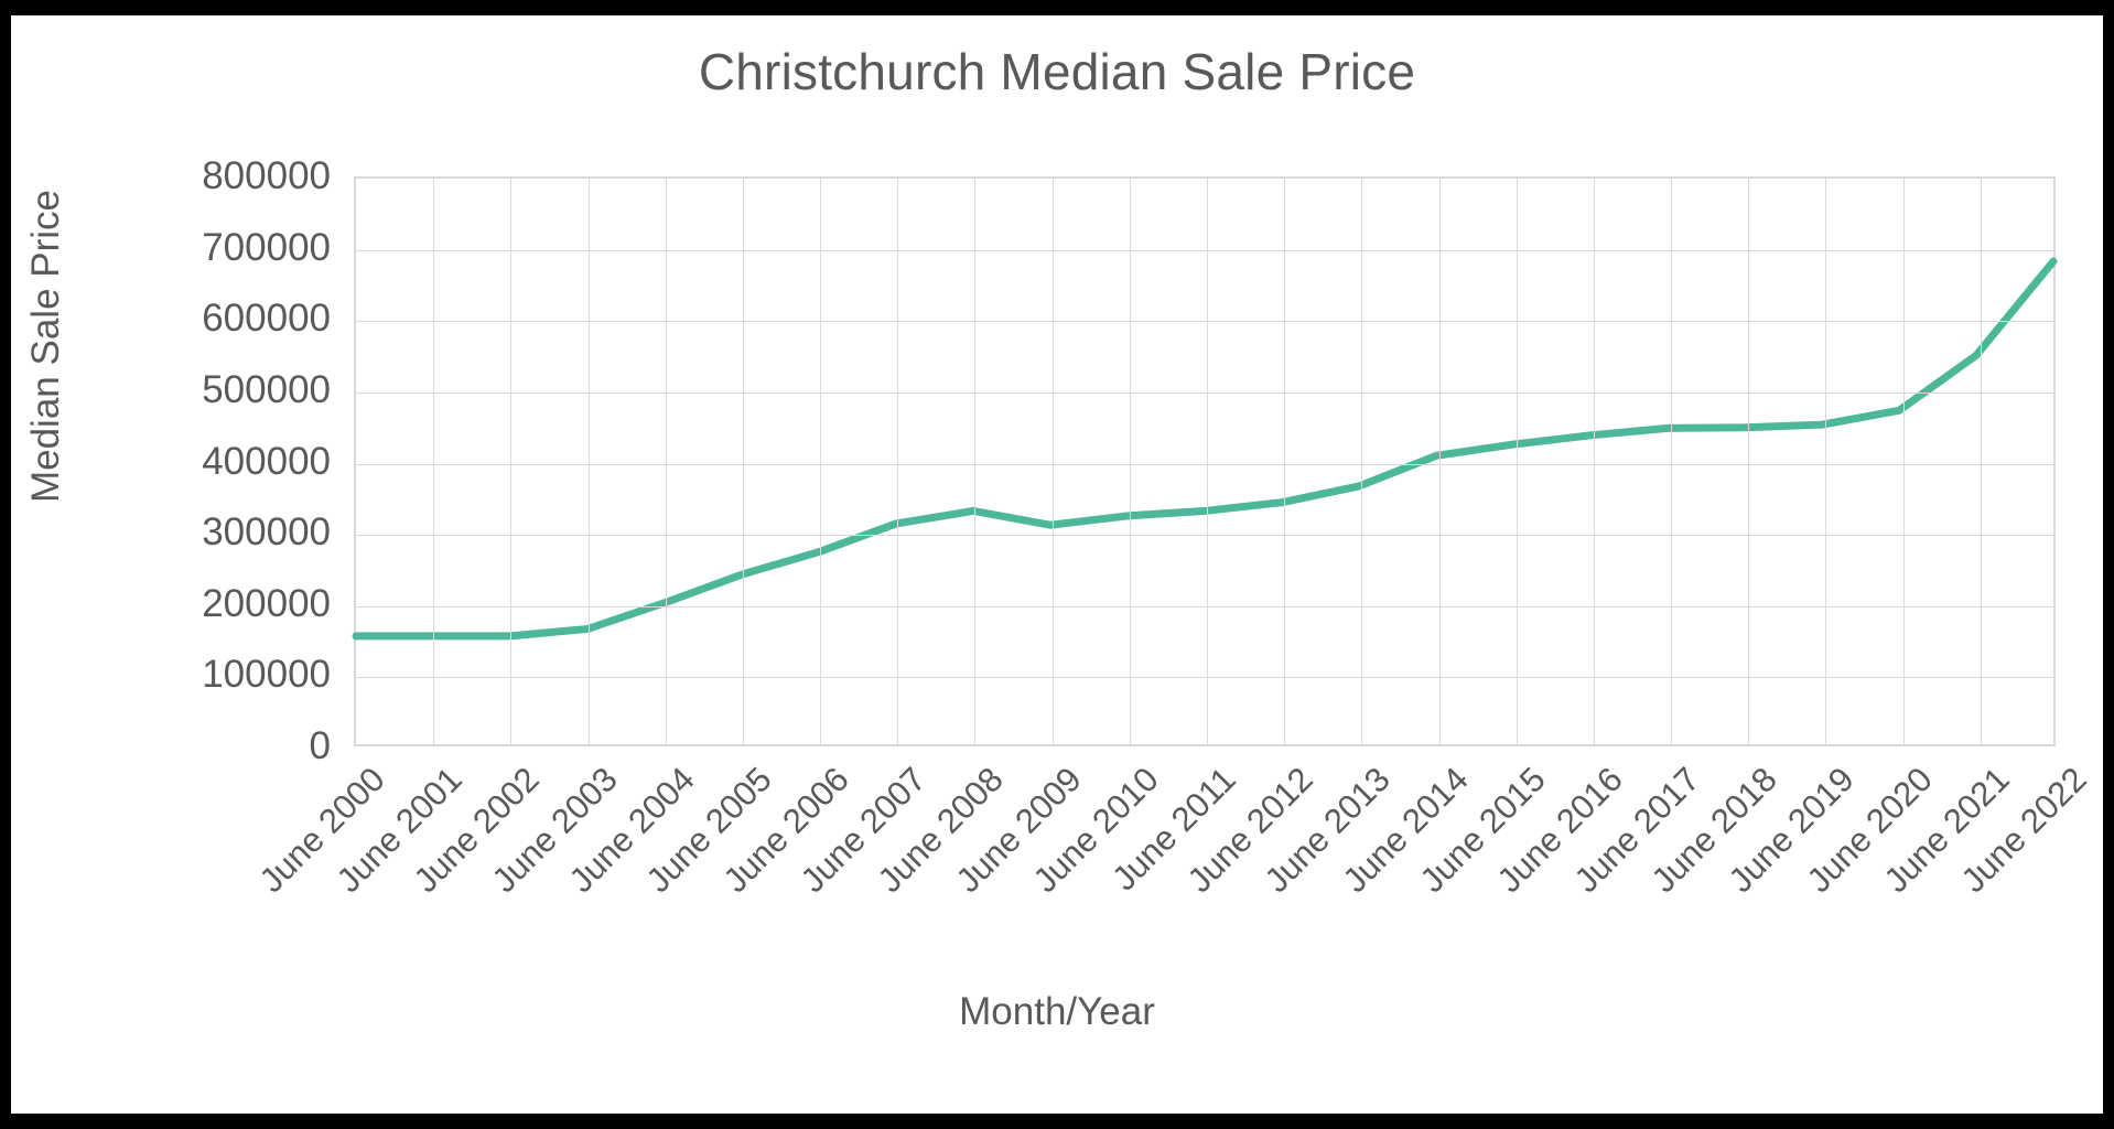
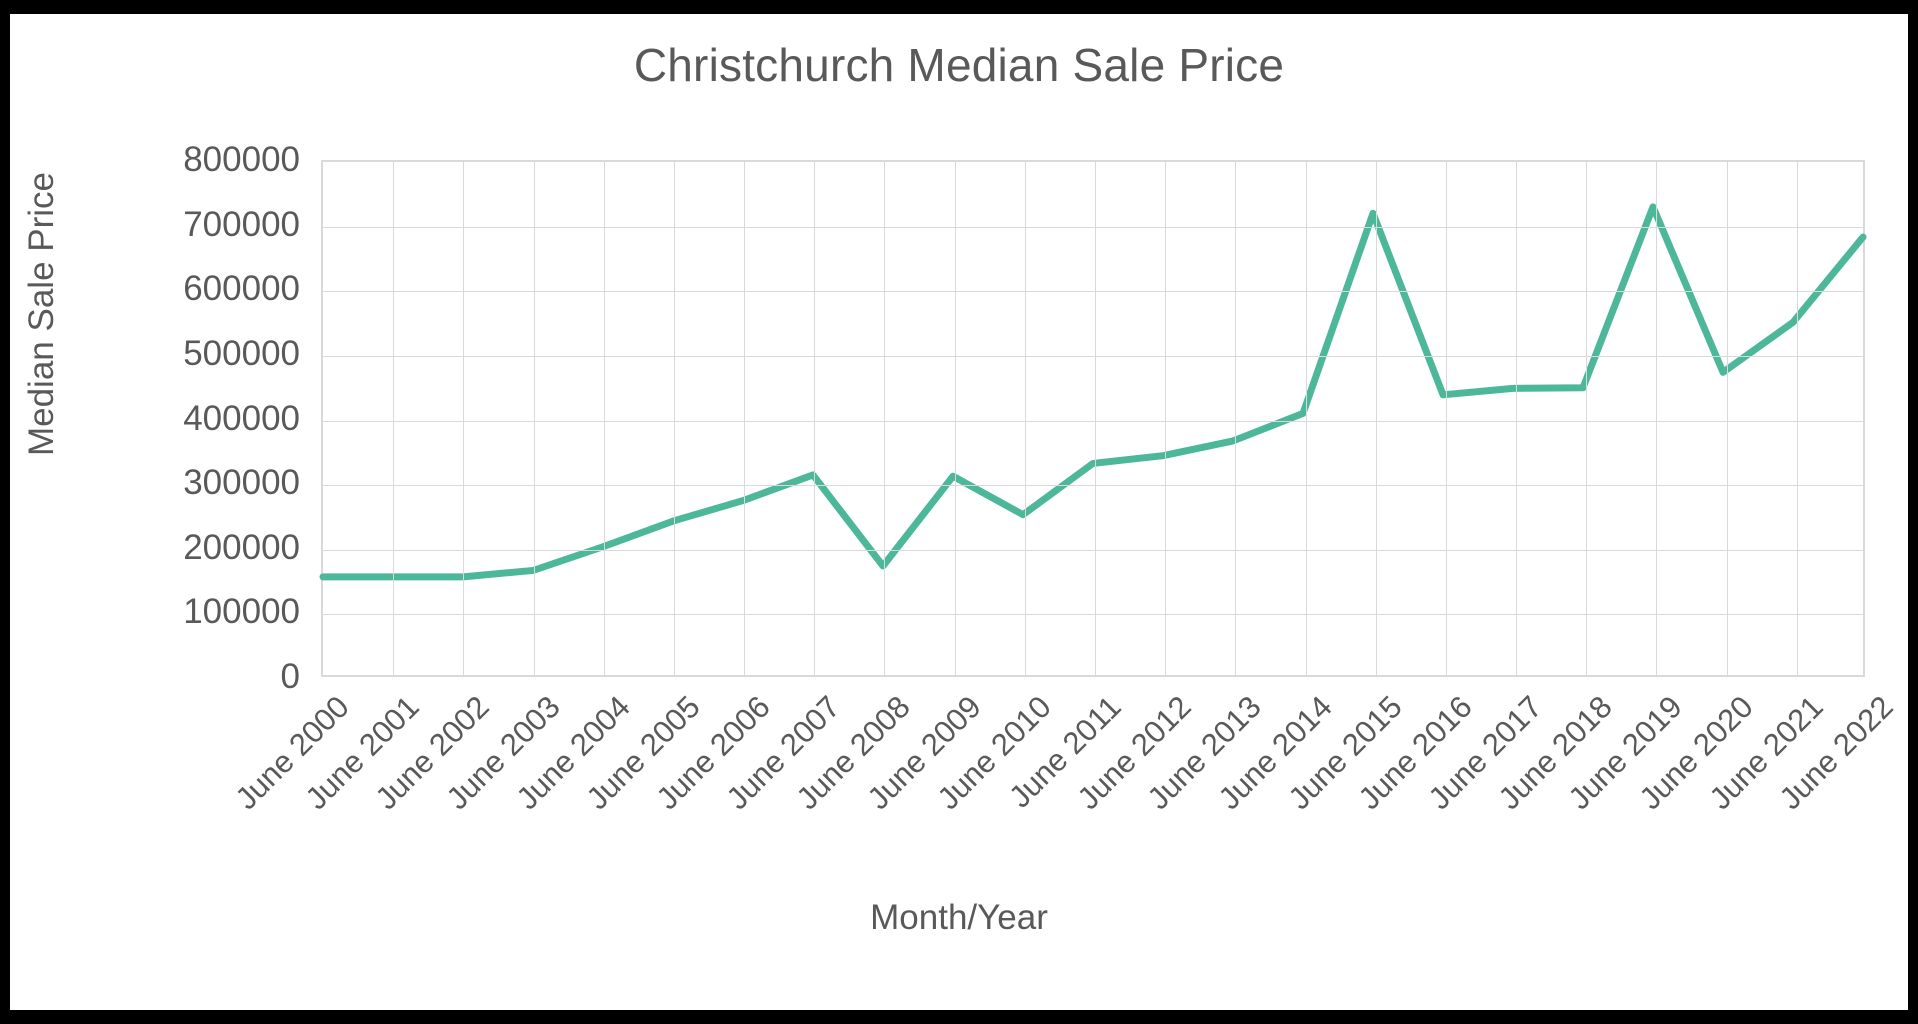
June 2008: 330000 -> 170000
June 2010: 320000 -> 250000
June 2015: 420000 -> 720000
June 2019: 450000 -> 730000
